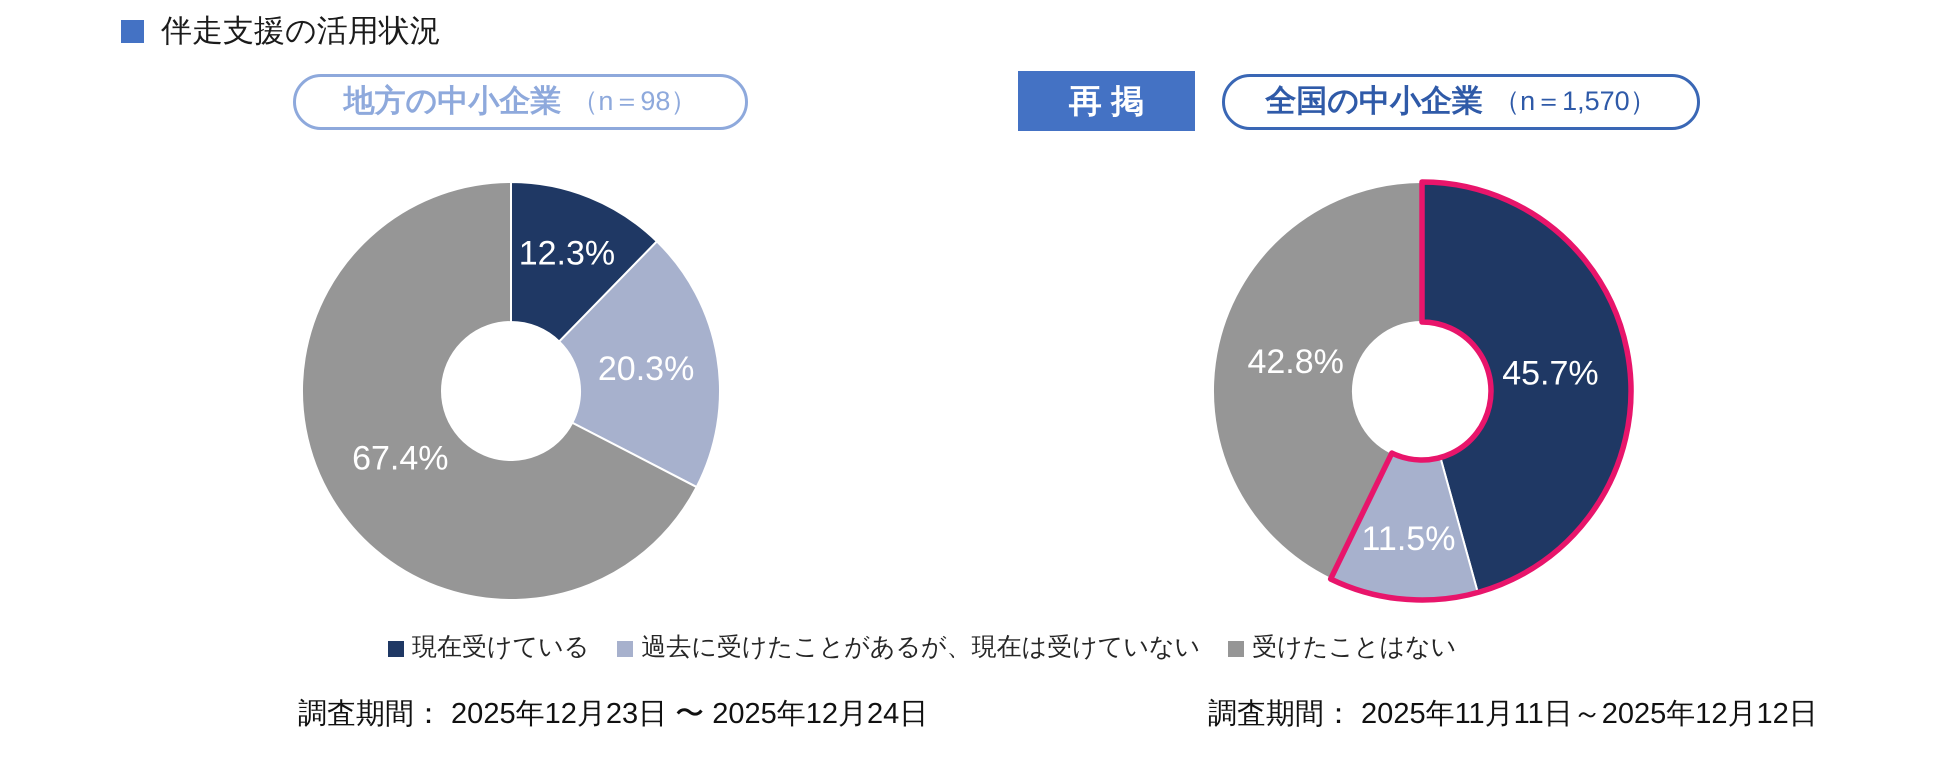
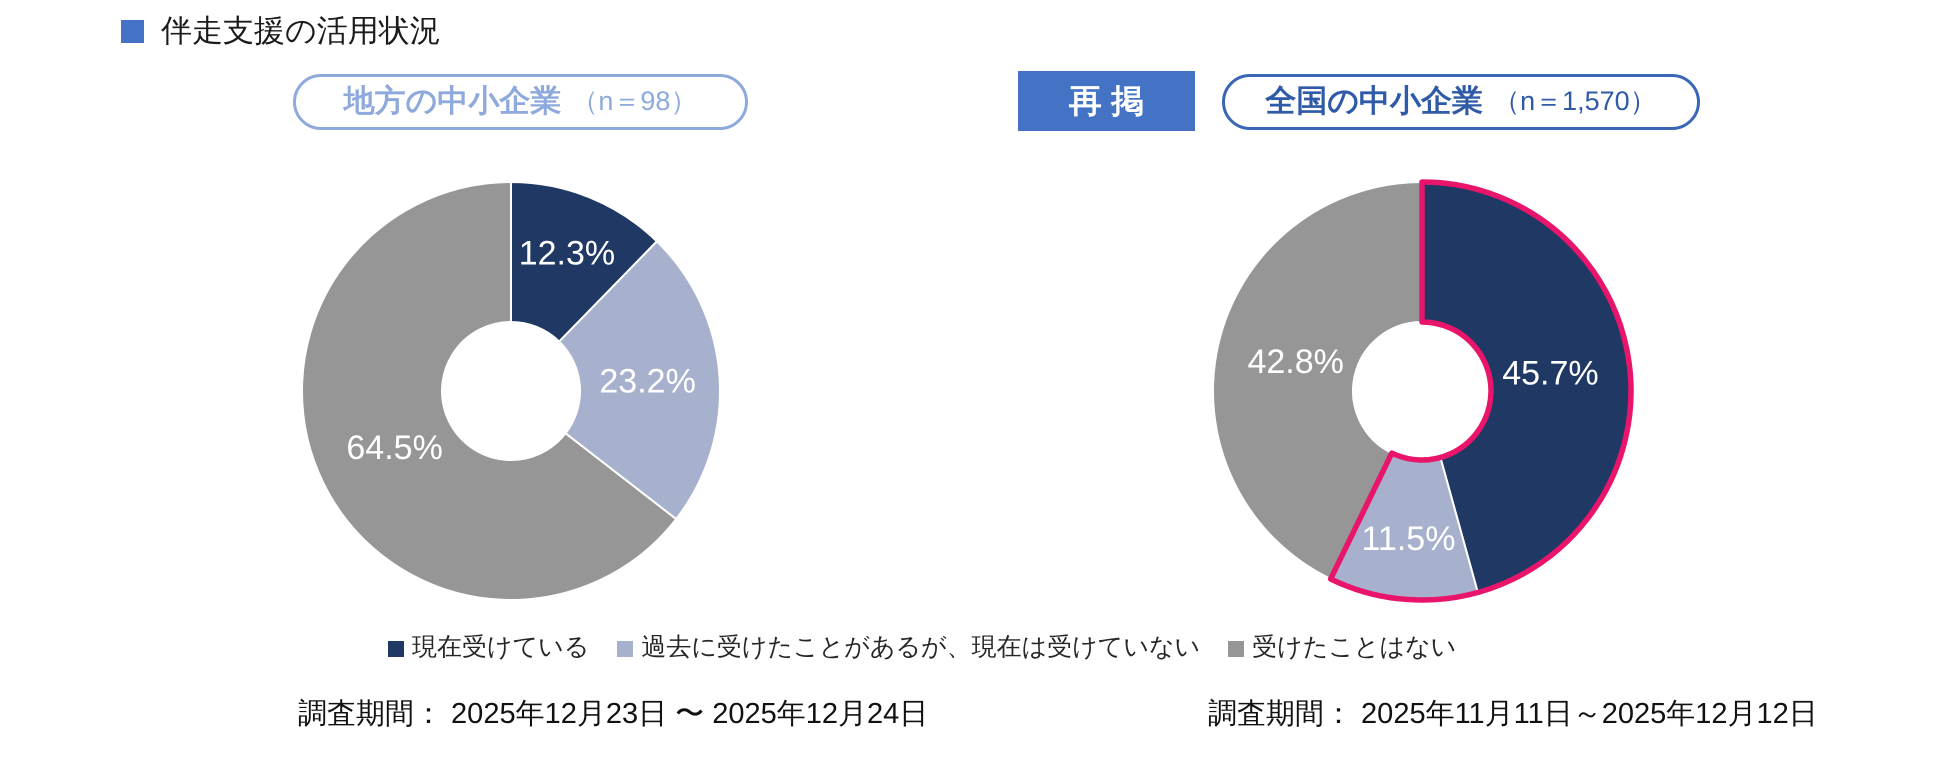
地方の中小企業（n＝98）/過去に受けたことがあるが、現在は受けていない: 20.3% -> 23.2%
地方の中小企業（n＝98）/受けたことはない: 67.4% -> 64.5%
